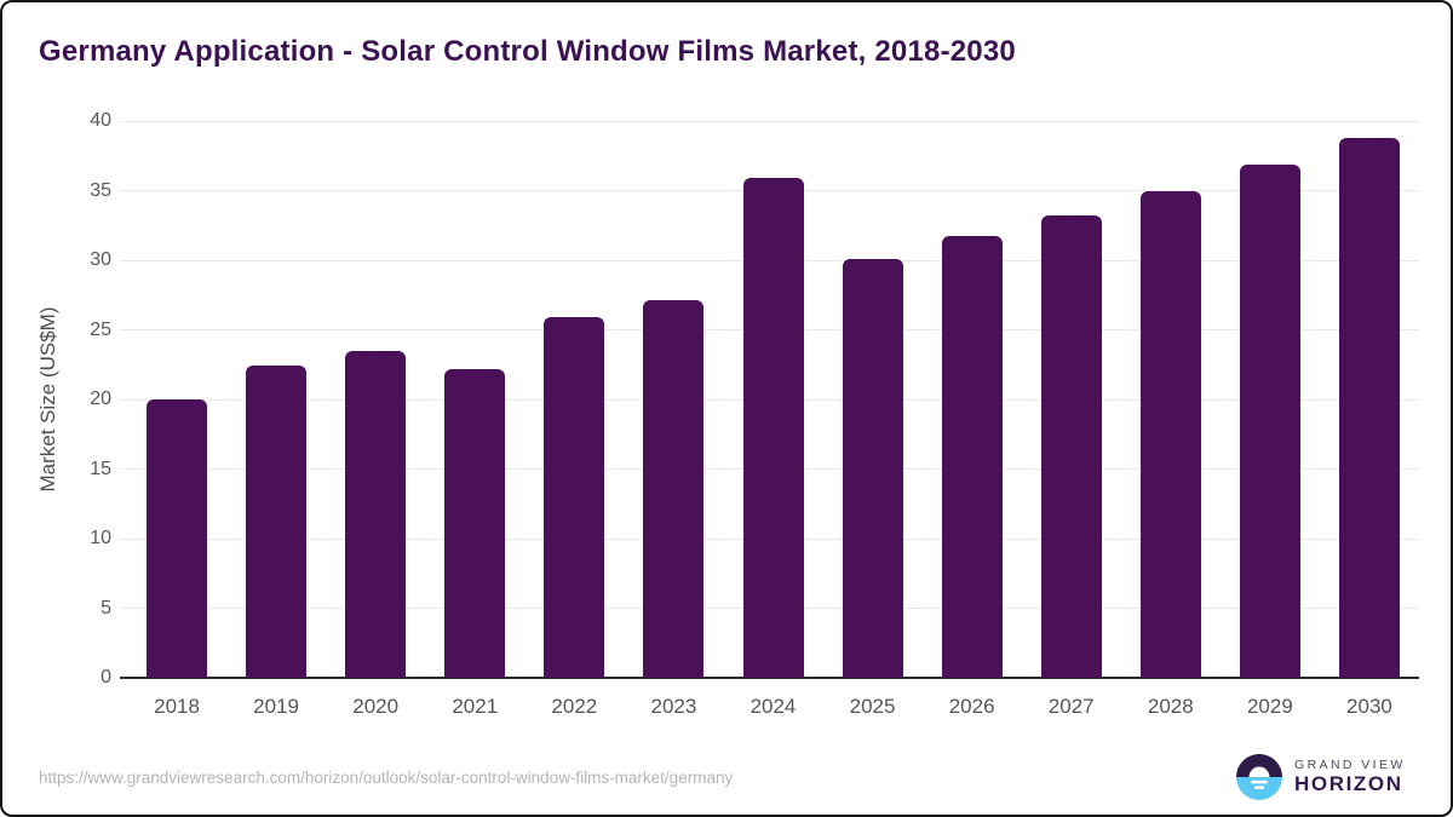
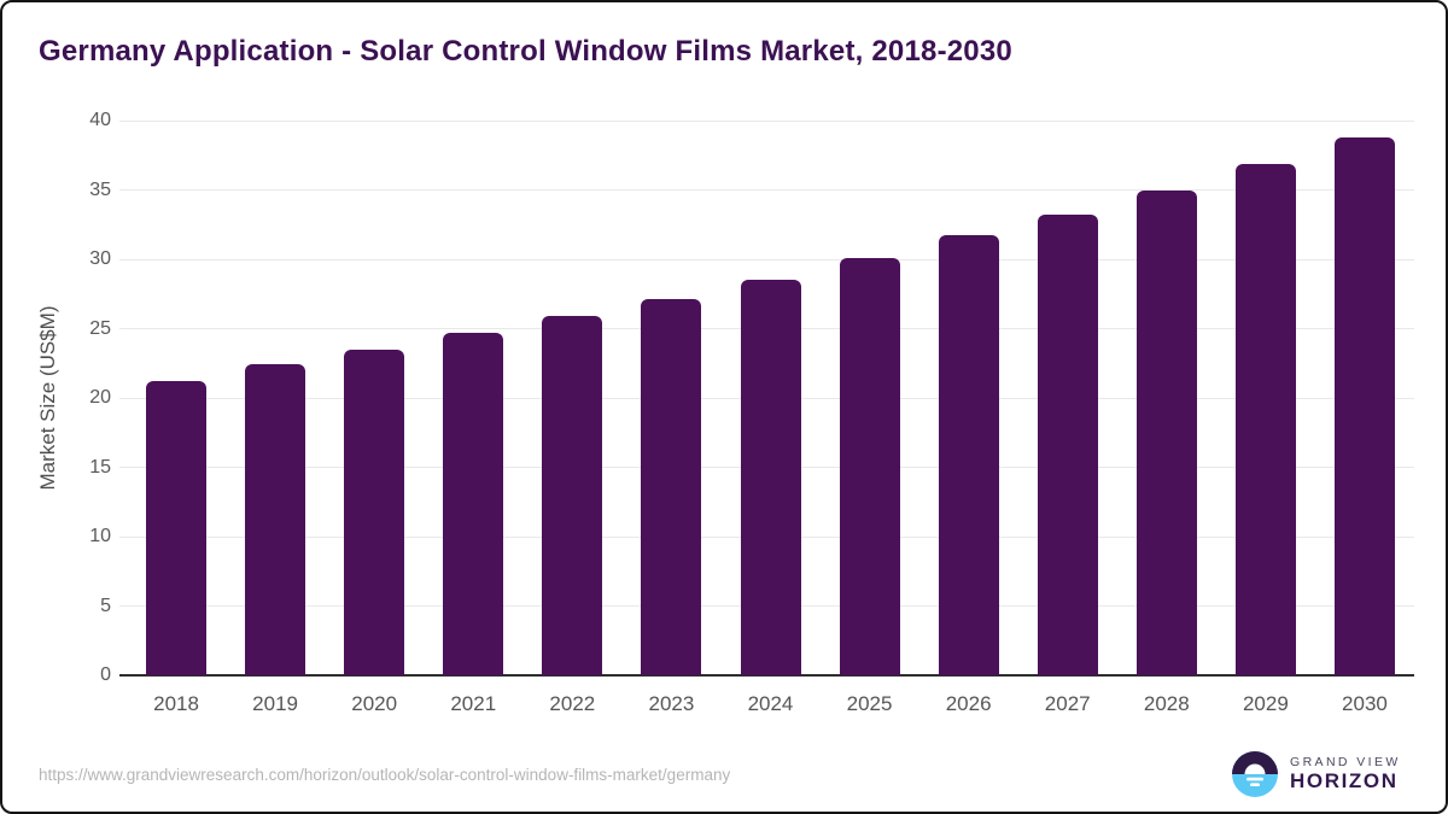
2018: 20.0 -> 21.2
2021: 22.2 -> 24.7
2024: 35.9 -> 28.5
